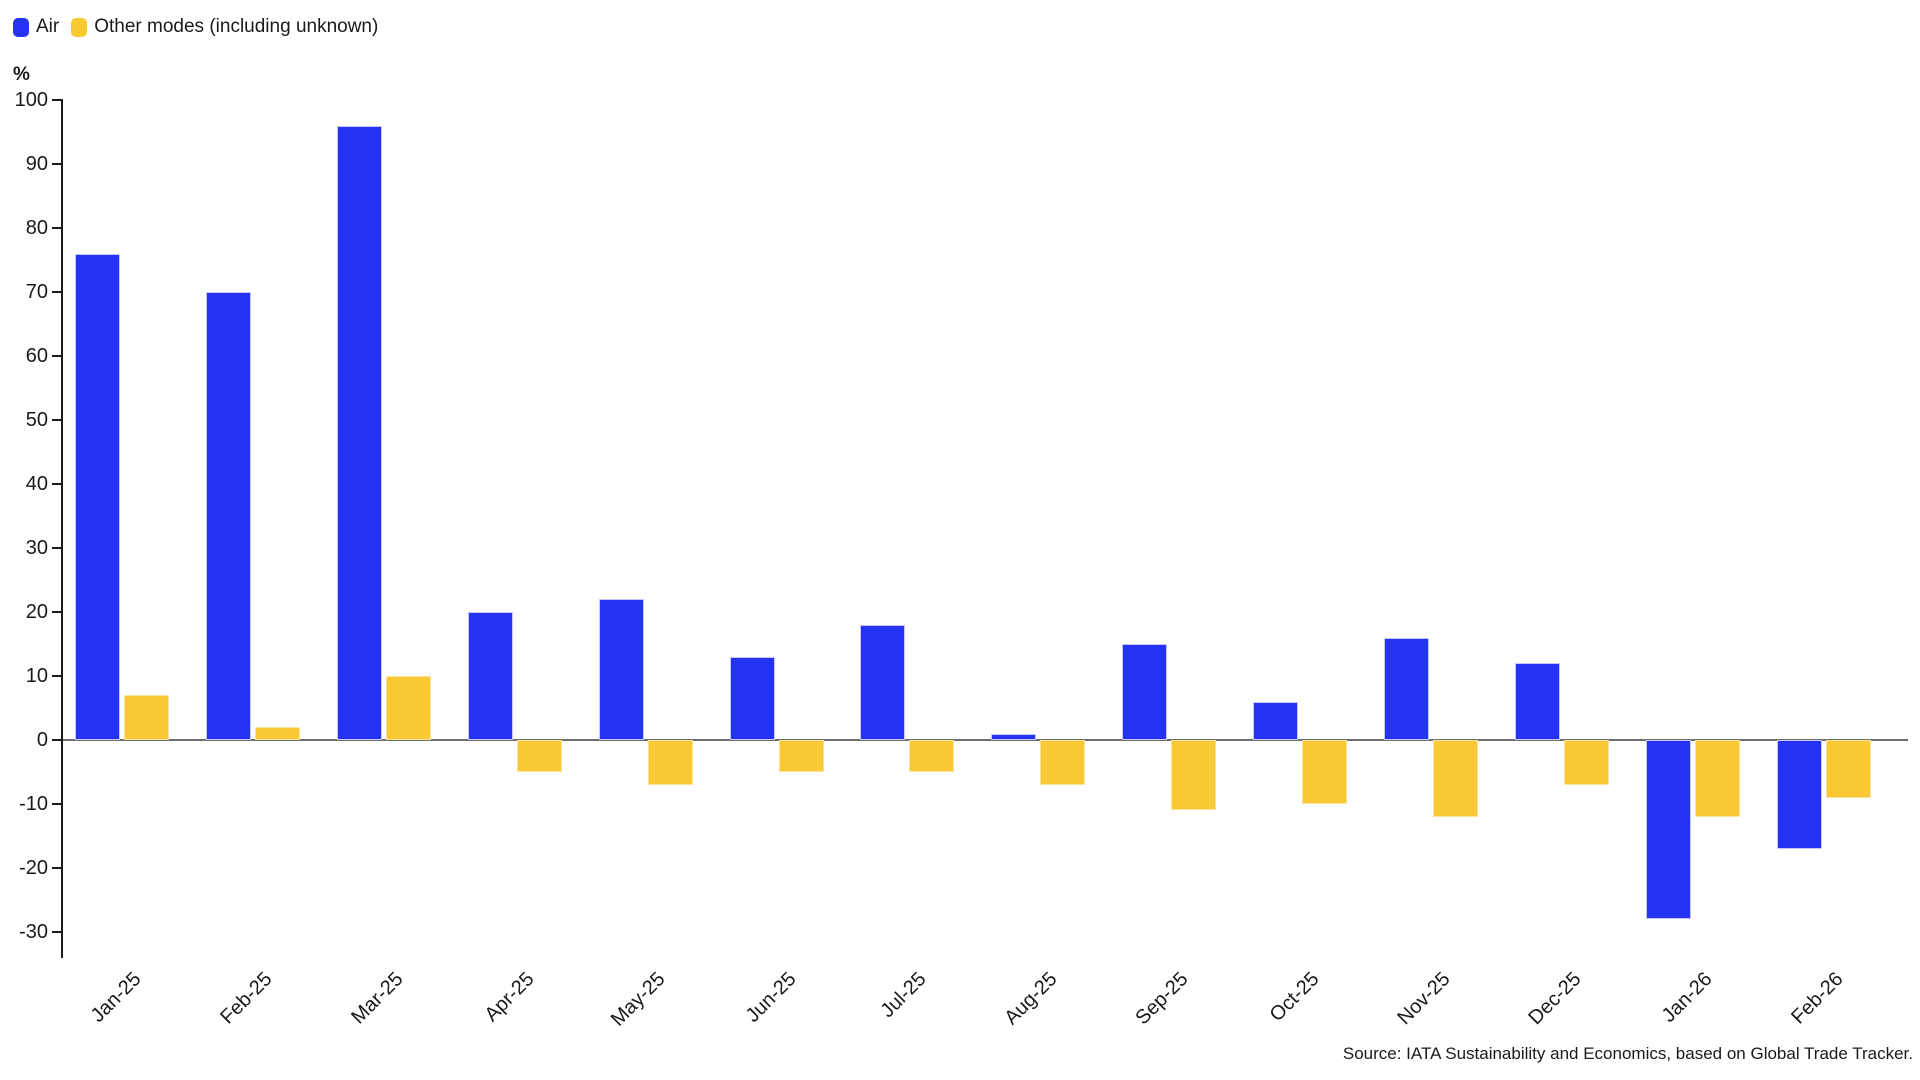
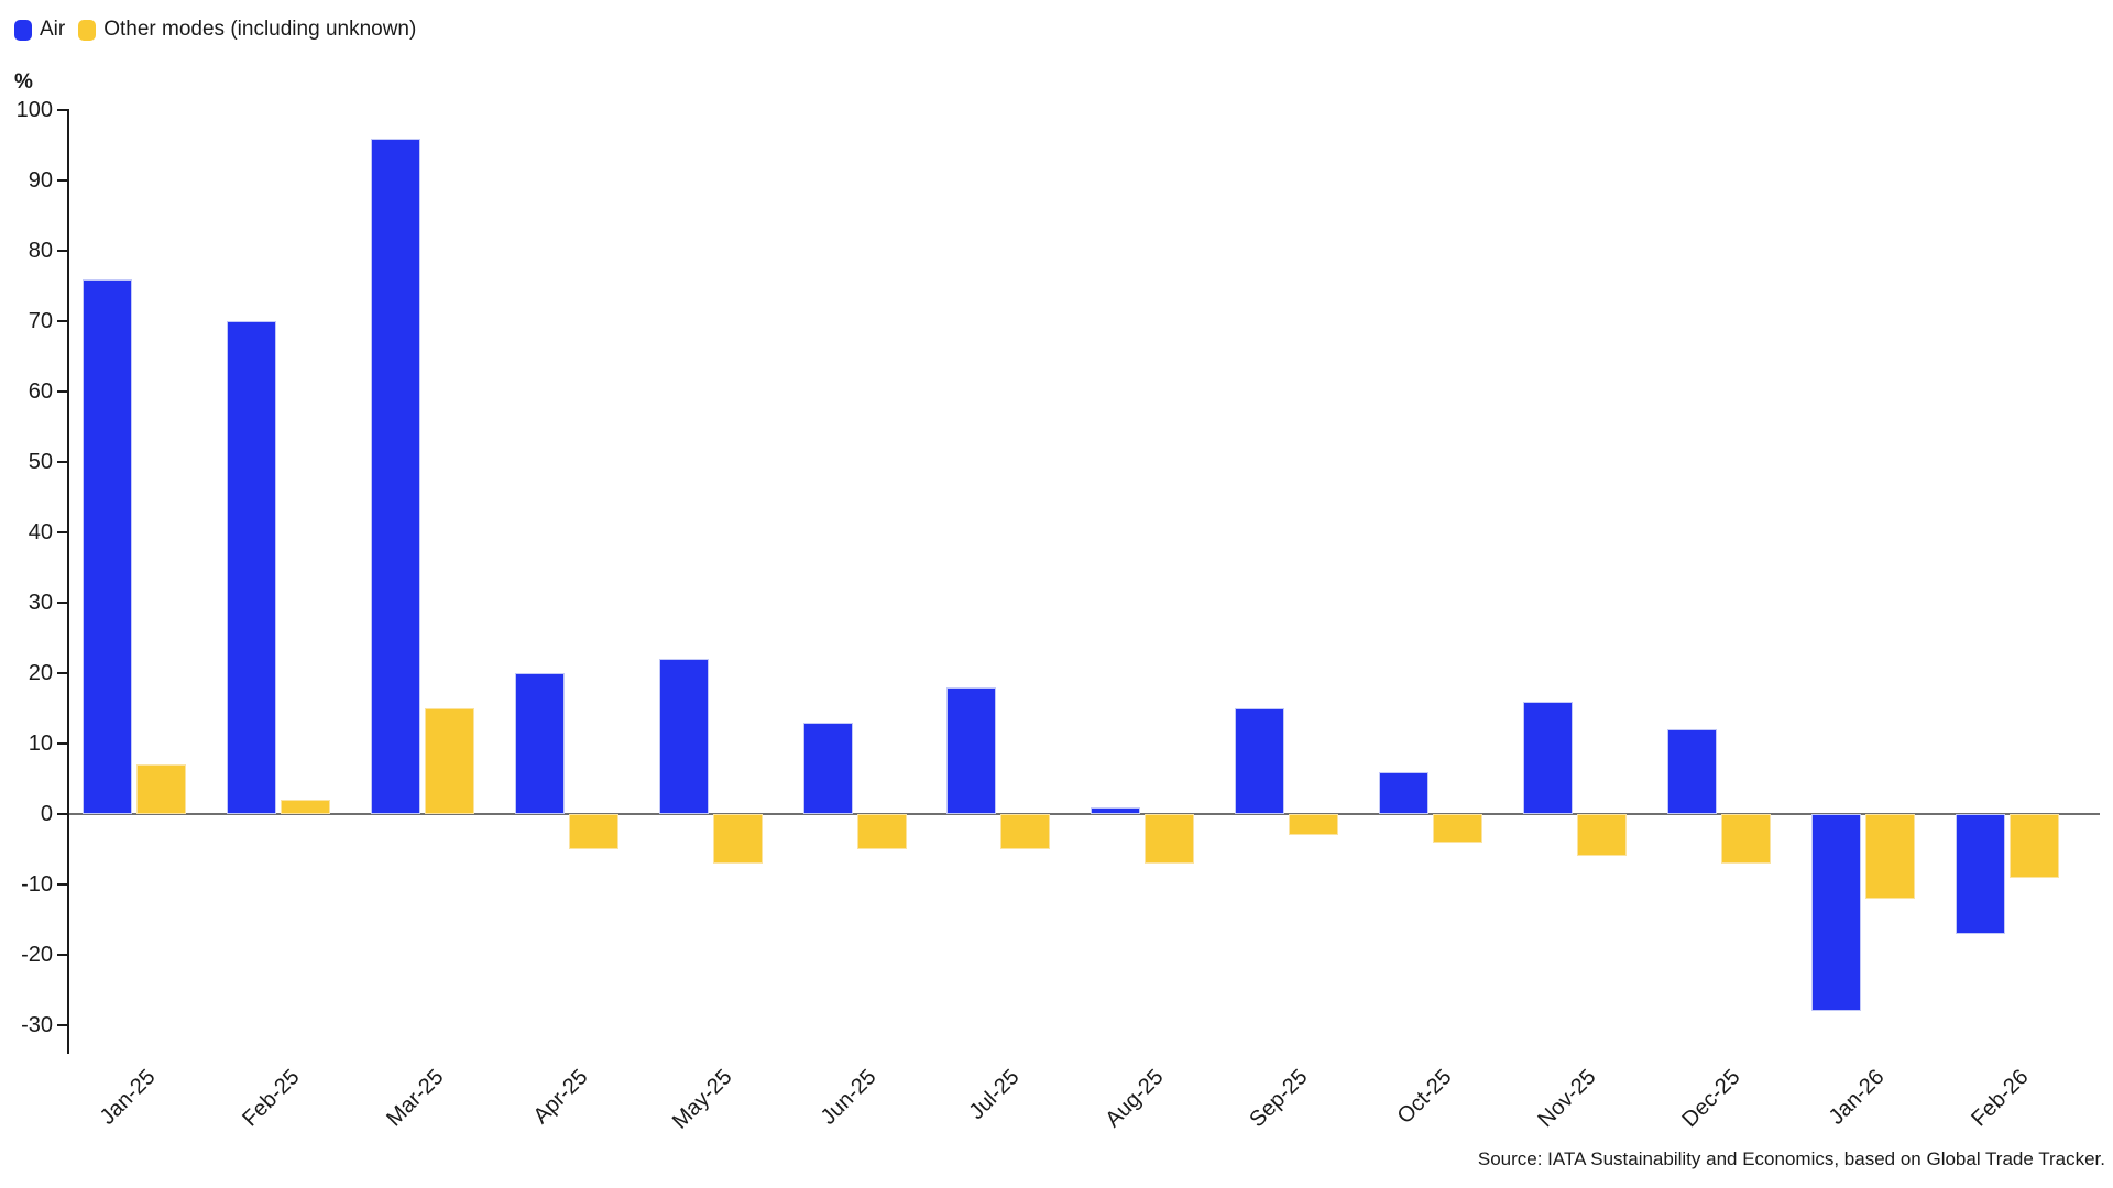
Other modes (including unknown)/Mar-25: 10 -> 15
Other modes (including unknown)/Sep-25: -11 -> -3
Other modes (including unknown)/Oct-25: -10 -> -4
Other modes (including unknown)/Nov-25: -12 -> -6
